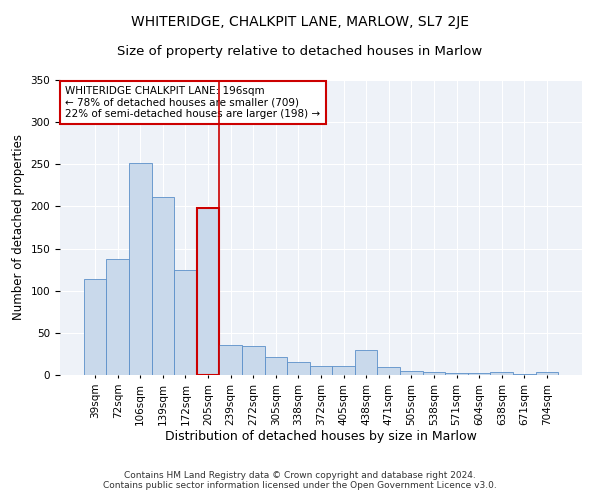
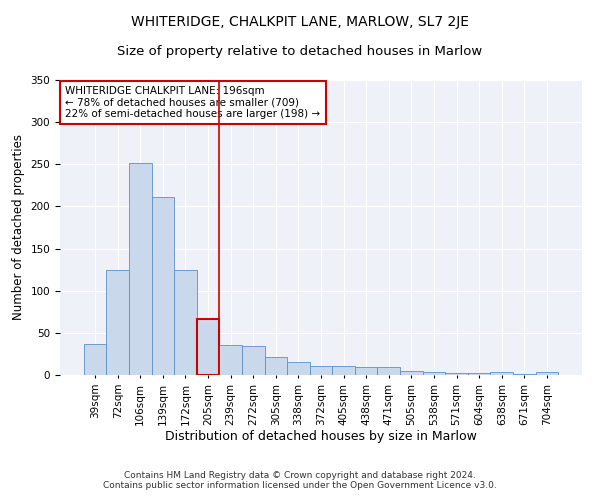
39sqm: 114 -> 37
72sqm: 138 -> 125
205sqm: 198 -> 67
438sqm: 30 -> 10
